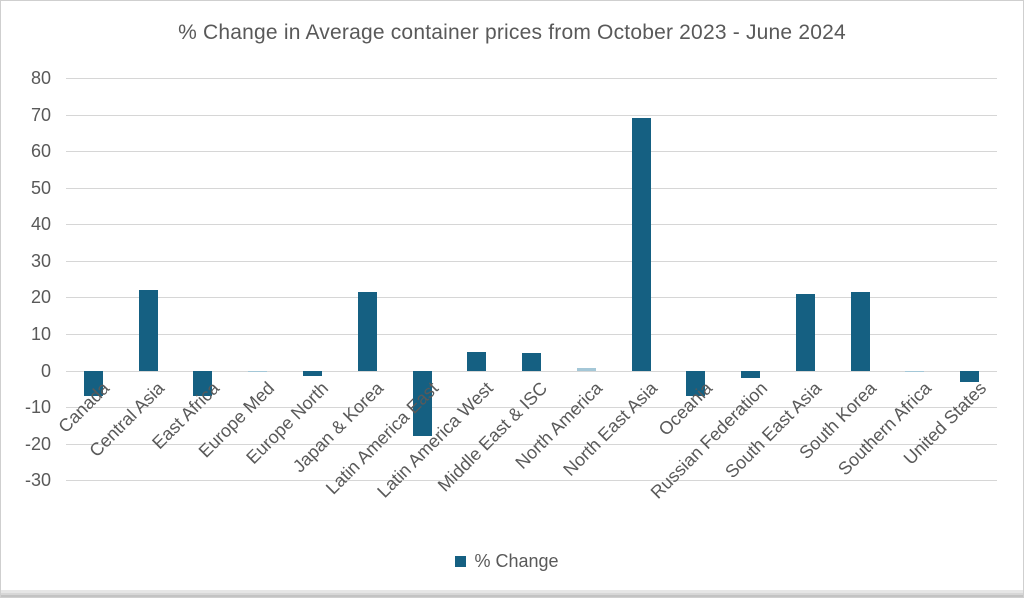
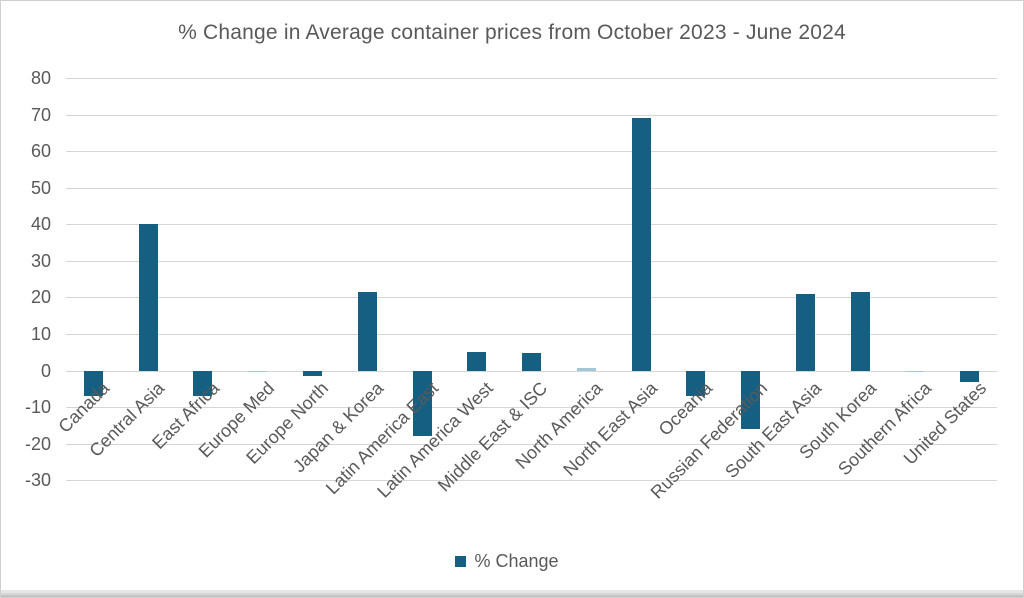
Central Asia: 22 -> 40
Russian Federation: -2 -> -16
